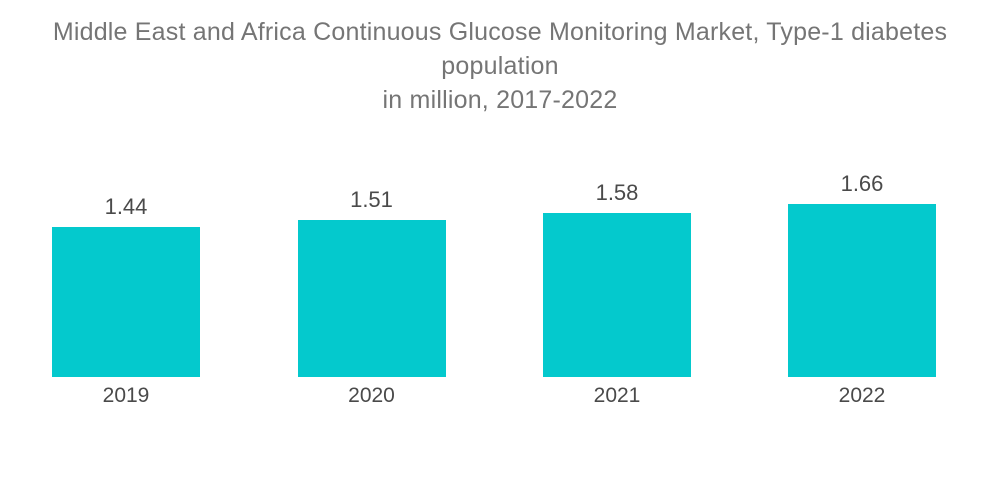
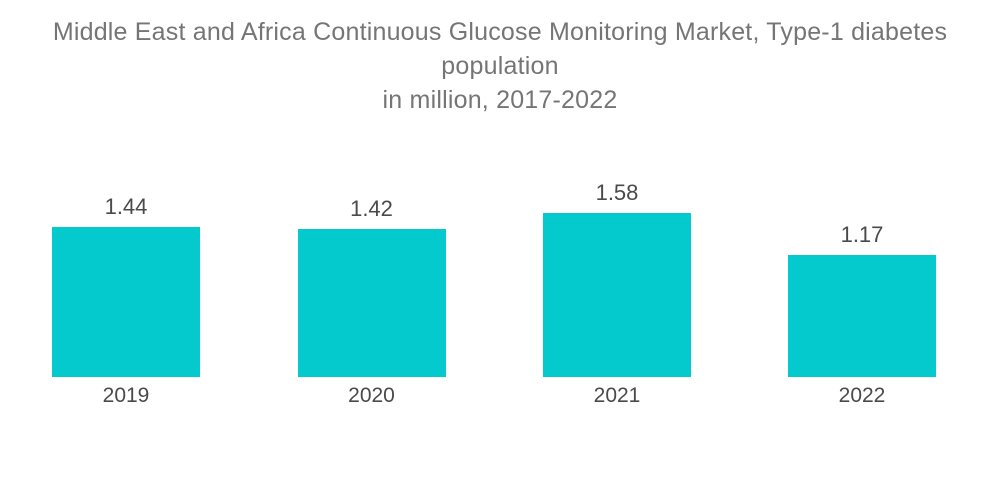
2020: 1.51 -> 1.42
2022: 1.66 -> 1.17
